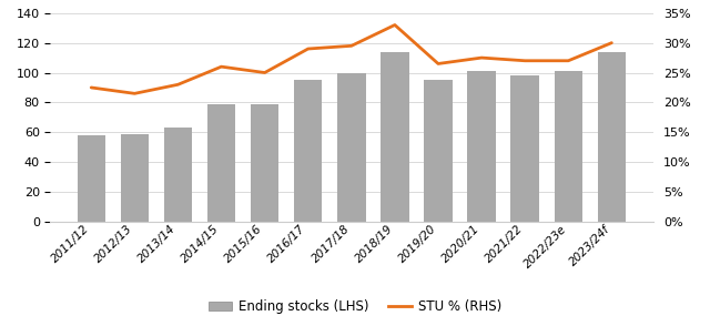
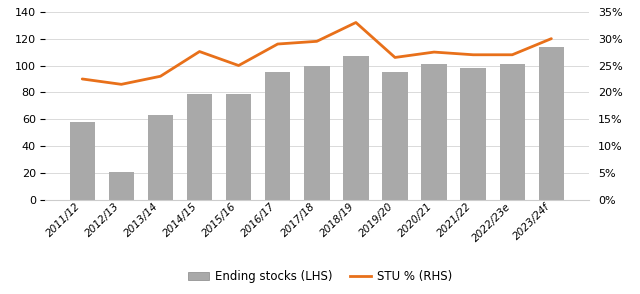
Ending stocks (LHS)/2012/13: 59 -> 21
STU % (RHS)/2014/15: 26.0% -> 27.6%
Ending stocks (LHS)/2018/19: 114 -> 107
